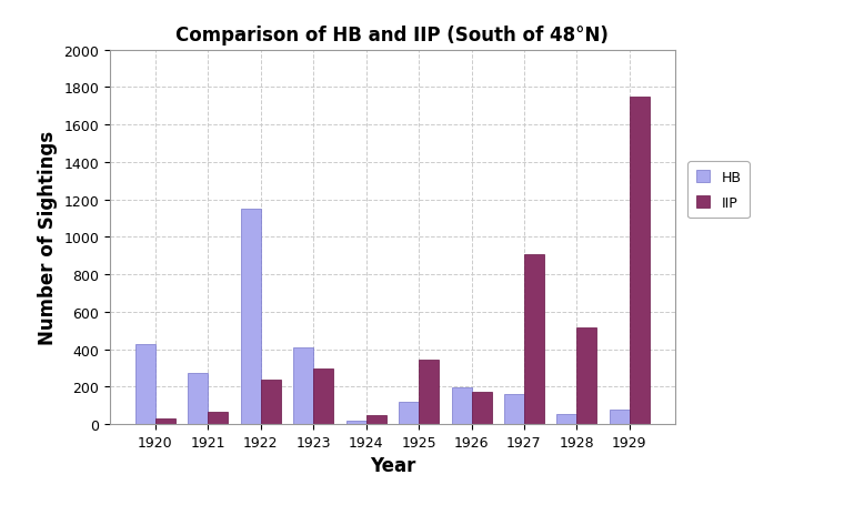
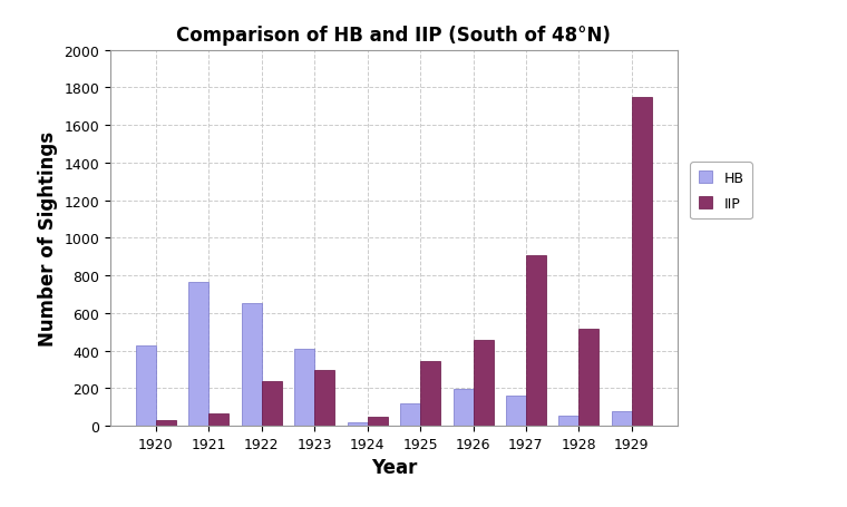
HB/1921: 270 -> 760
HB/1922: 1150 -> 660
IIP/1926: 170 -> 460
